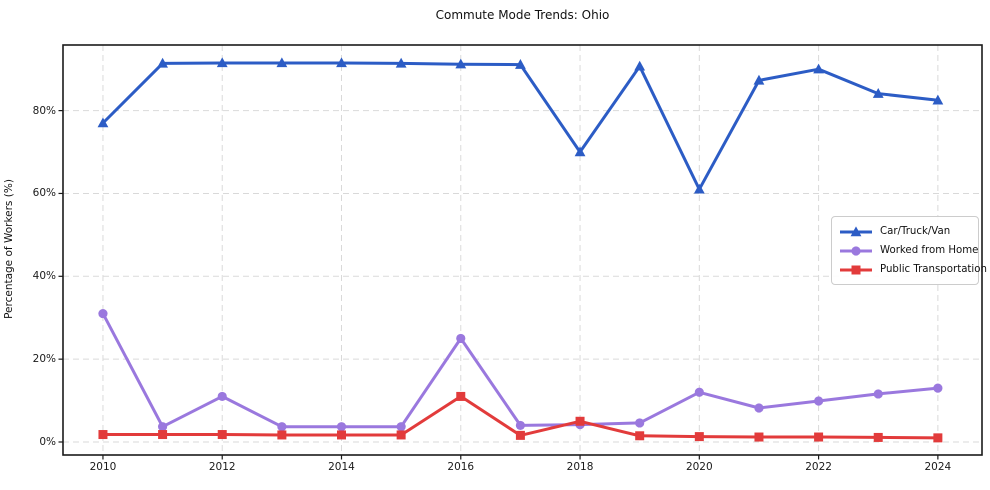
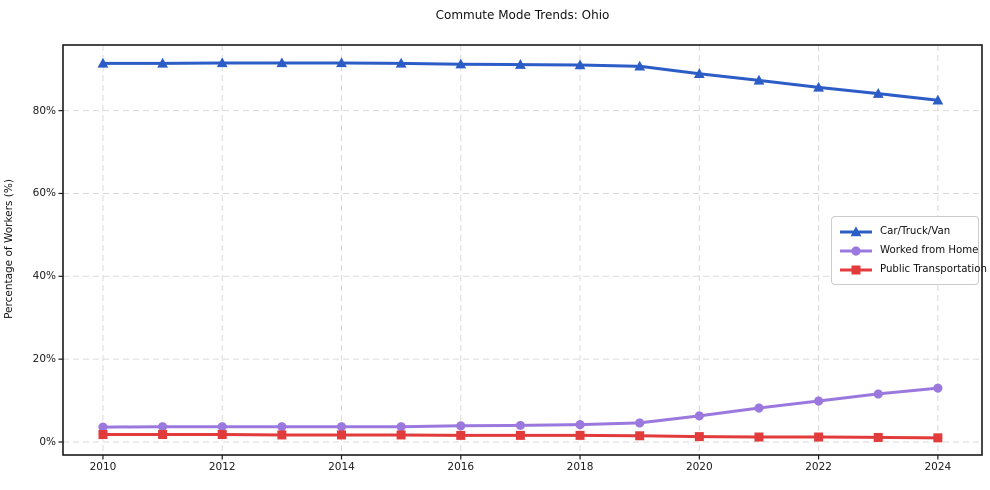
Car/Truck/Van/2010: 77% -> 91%
Worked from Home/2010: 31% -> 4%
Worked from Home/2012: 11% -> 4%
Worked from Home/2016: 25% -> 4%
Public Transportation/2016: 11% -> 2%
Car/Truck/Van/2018: 70% -> 91%
Public Transportation/2018: 5% -> 2%
Car/Truck/Van/2020: 61% -> 89%
Worked from Home/2020: 12% -> 6%
Car/Truck/Van/2022: 90% -> 86%
